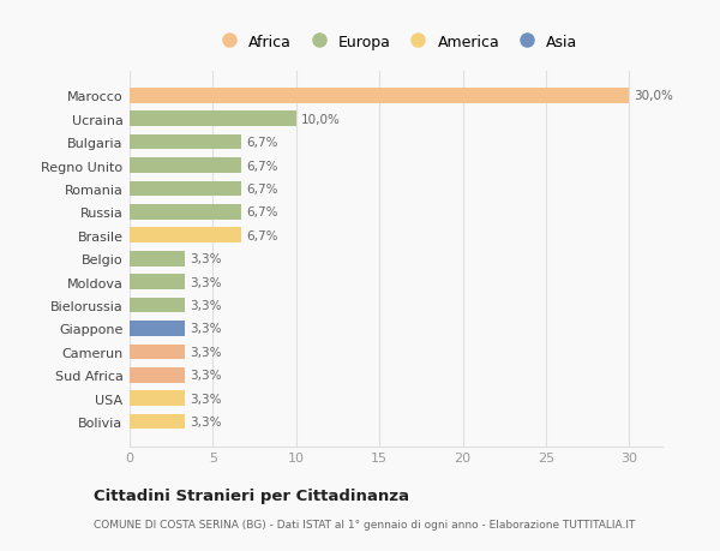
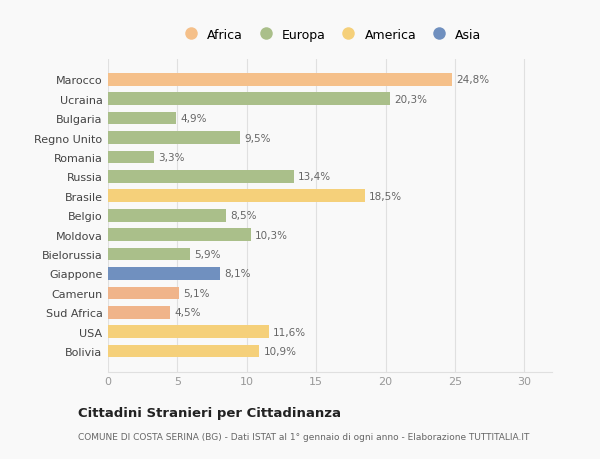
Marocco: 30,0% -> 24,8%
Ucraina: 10,0% -> 20,3%
Bulgaria: 6,7% -> 4,9%
Regno Unito: 6,7% -> 9,5%
Romania: 6,7% -> 3,3%
Russia: 6,7% -> 13,4%
Brasile: 6,7% -> 18,5%
Belgio: 3,3% -> 8,5%
Moldova: 3,3% -> 10,3%
Bielorussia: 3,3% -> 5,9%
Giappone: 3,3% -> 8,1%
Camerun: 3,3% -> 5,1%
Sud Africa: 3,3% -> 4,5%
USA: 3,3% -> 11,6%
Bolivia: 3,3% -> 10,9%
